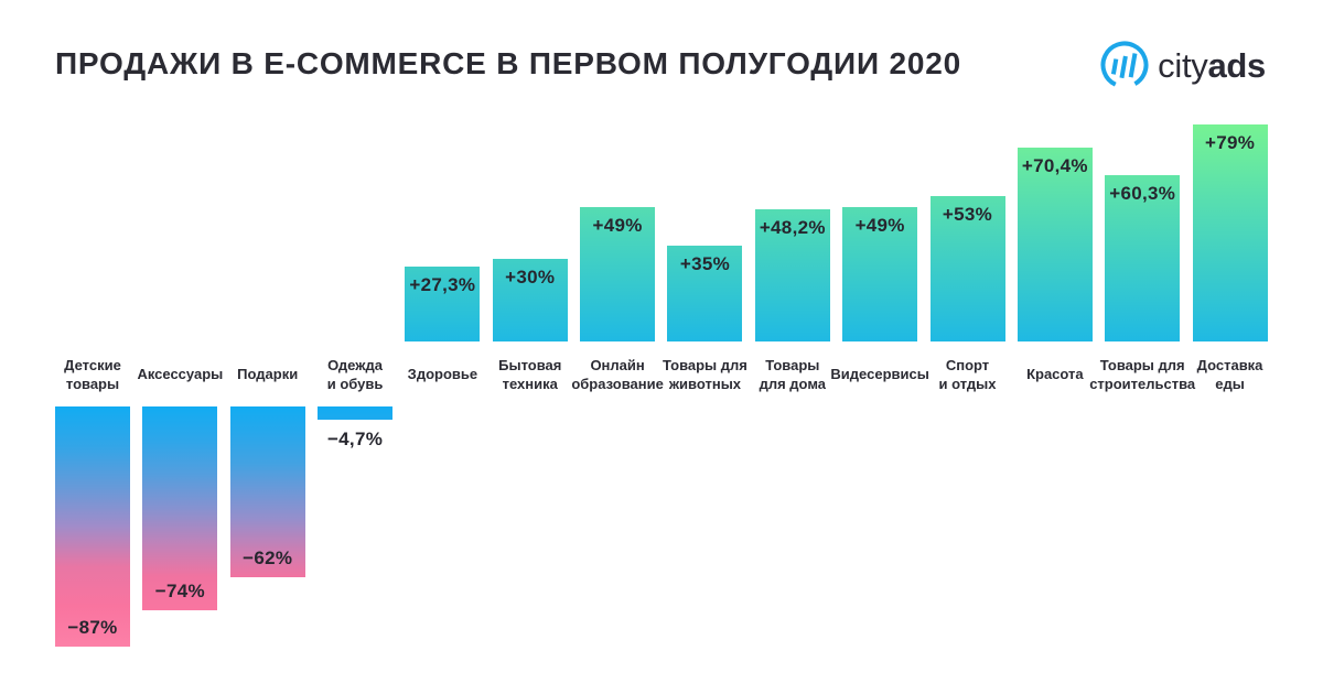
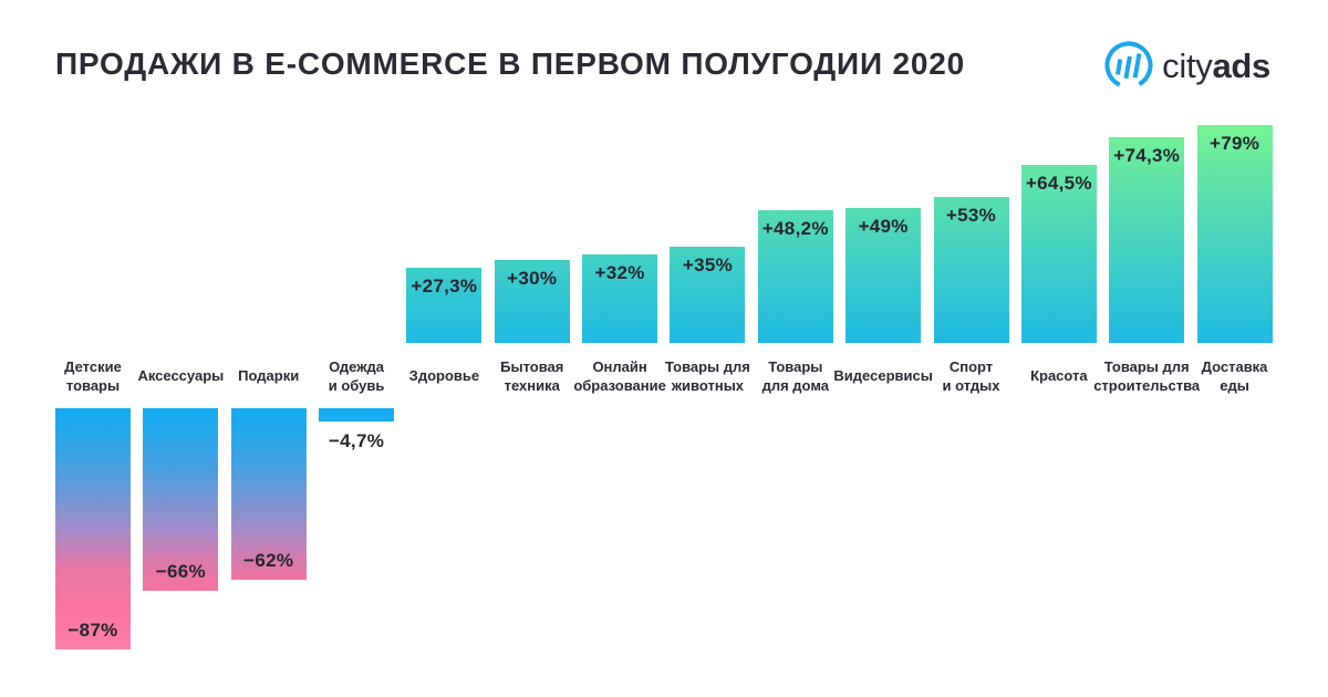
Аксессуары: −74% -> −66%
Онлайн образование: +49% -> +32%
Красота: +70,4% -> +64,5%
Товары для строительства: +60,3% -> +74,3%
